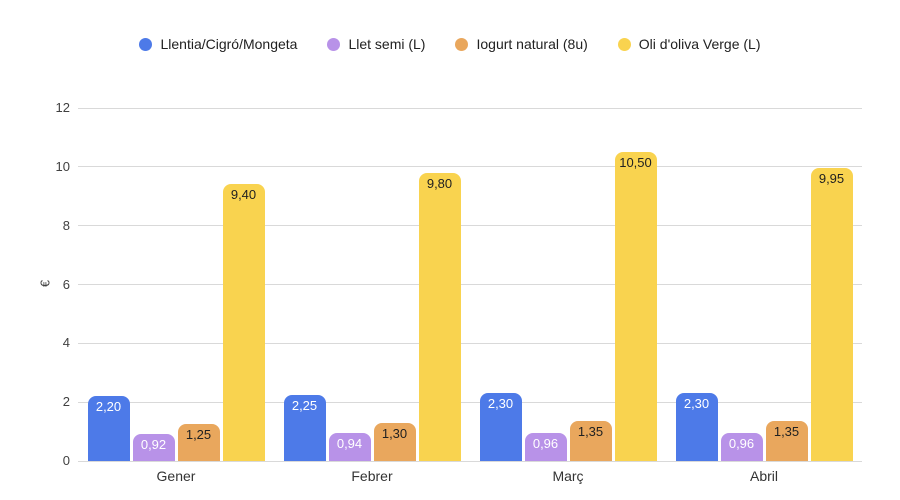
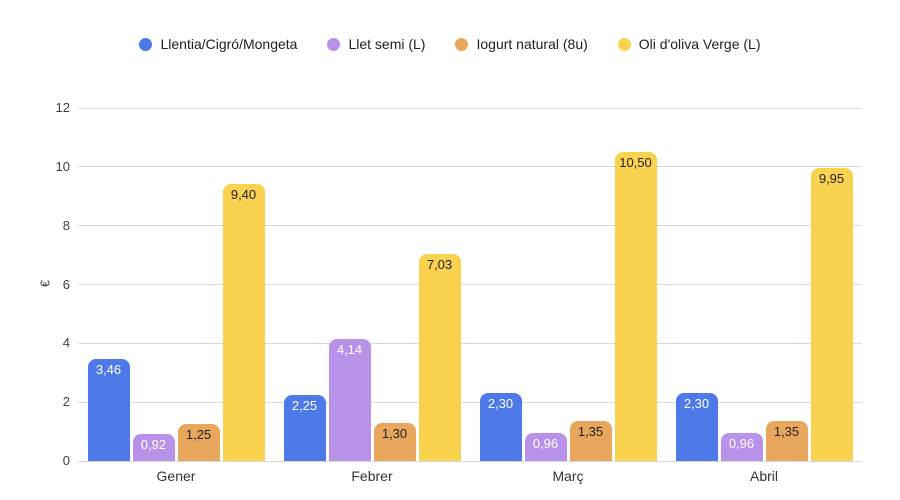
Llentia/Cigró/Mongeta/Gener: 2,20 -> 3,46
Llet semi (L)/Febrer: 0,94 -> 4,14
Oli d'oliva Verge (L)/Febrer: 9,80 -> 7,03
